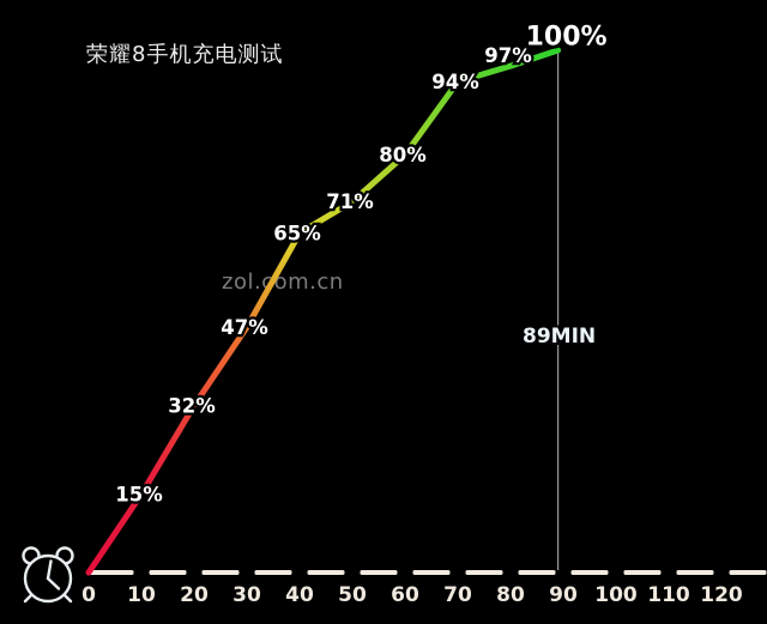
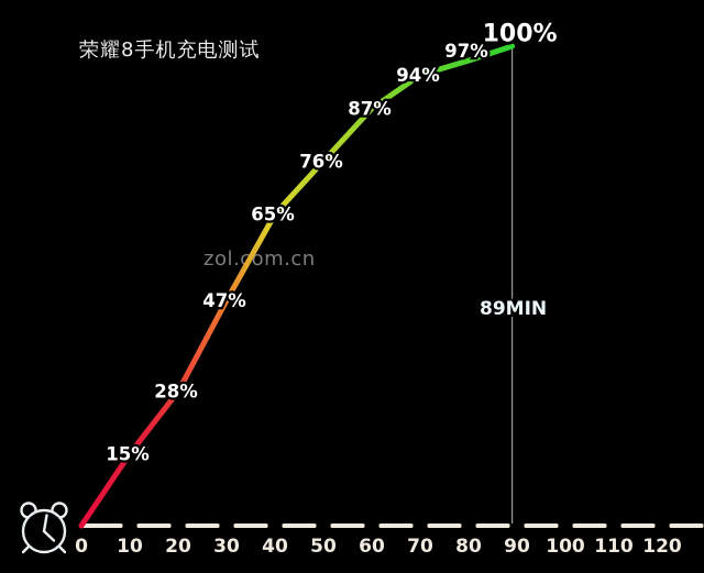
20: 32% -> 28%
50: 71% -> 76%
60: 80% -> 87%
